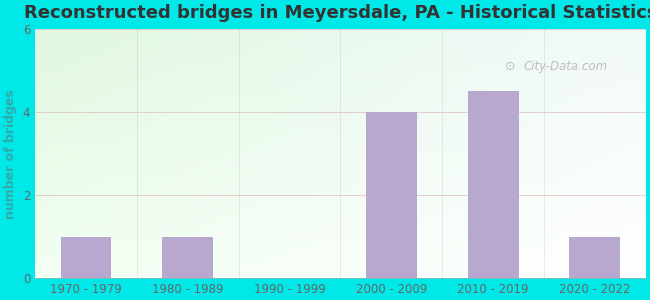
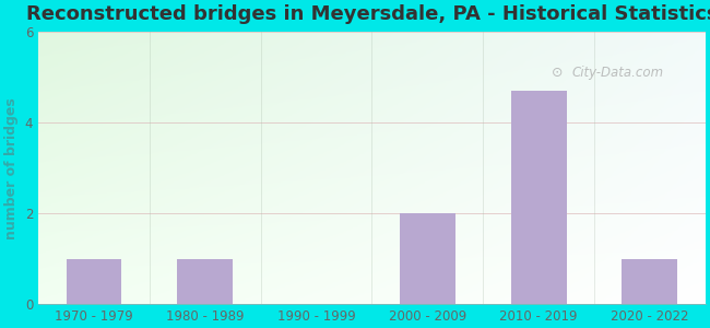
2000 - 2009: 4.0 -> 2.0
2010 - 2019: 4.5 -> 4.7
